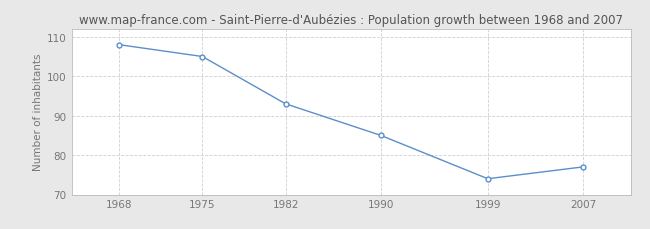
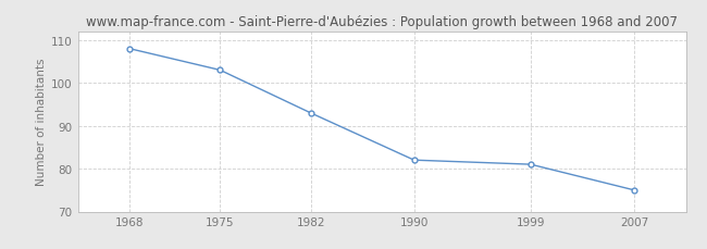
1975: 105 -> 103
1990: 85 -> 82
1999: 74 -> 81
2007: 77 -> 75
